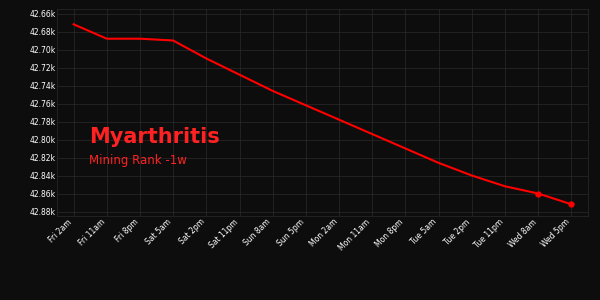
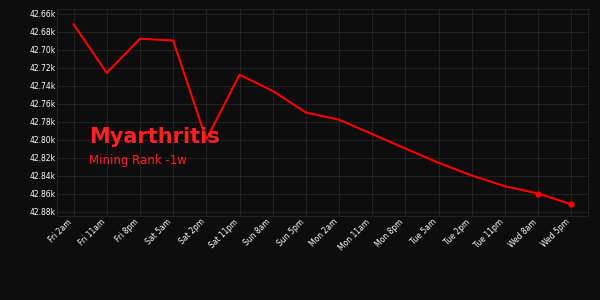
Fri 11am: 42.688k -> 42.726k
Sat 2pm: 42.710k -> 42.800k
Sun 5pm: 42.762k -> 42.770k
